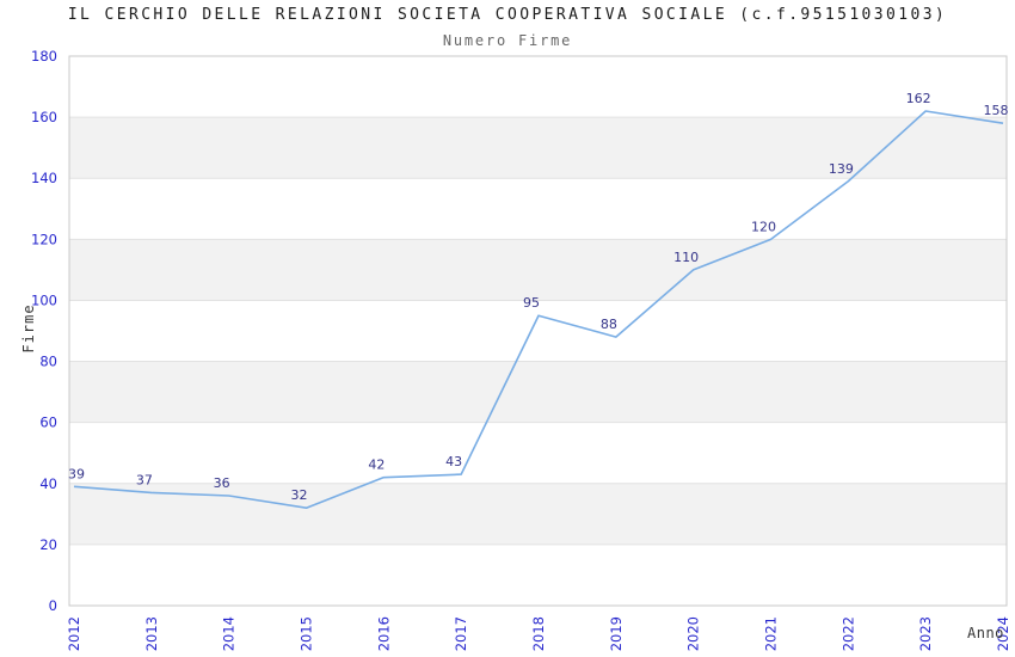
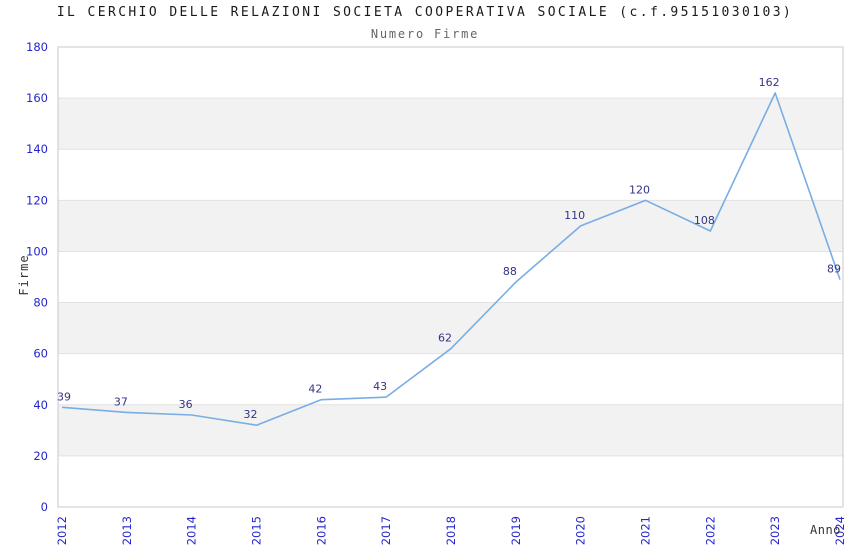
2018: 95 -> 62
2022: 139 -> 108
2024: 158 -> 89
